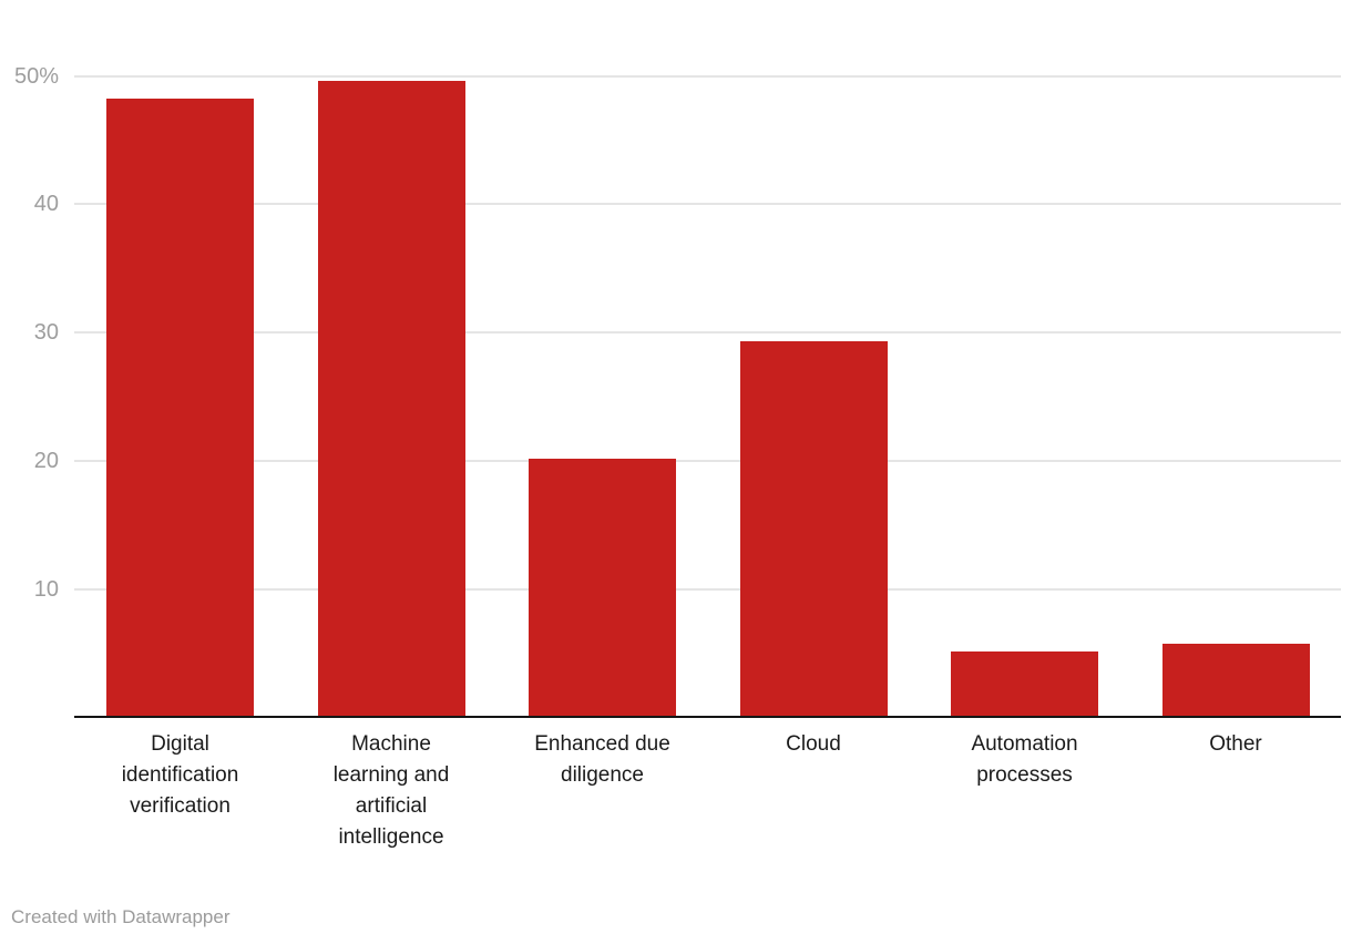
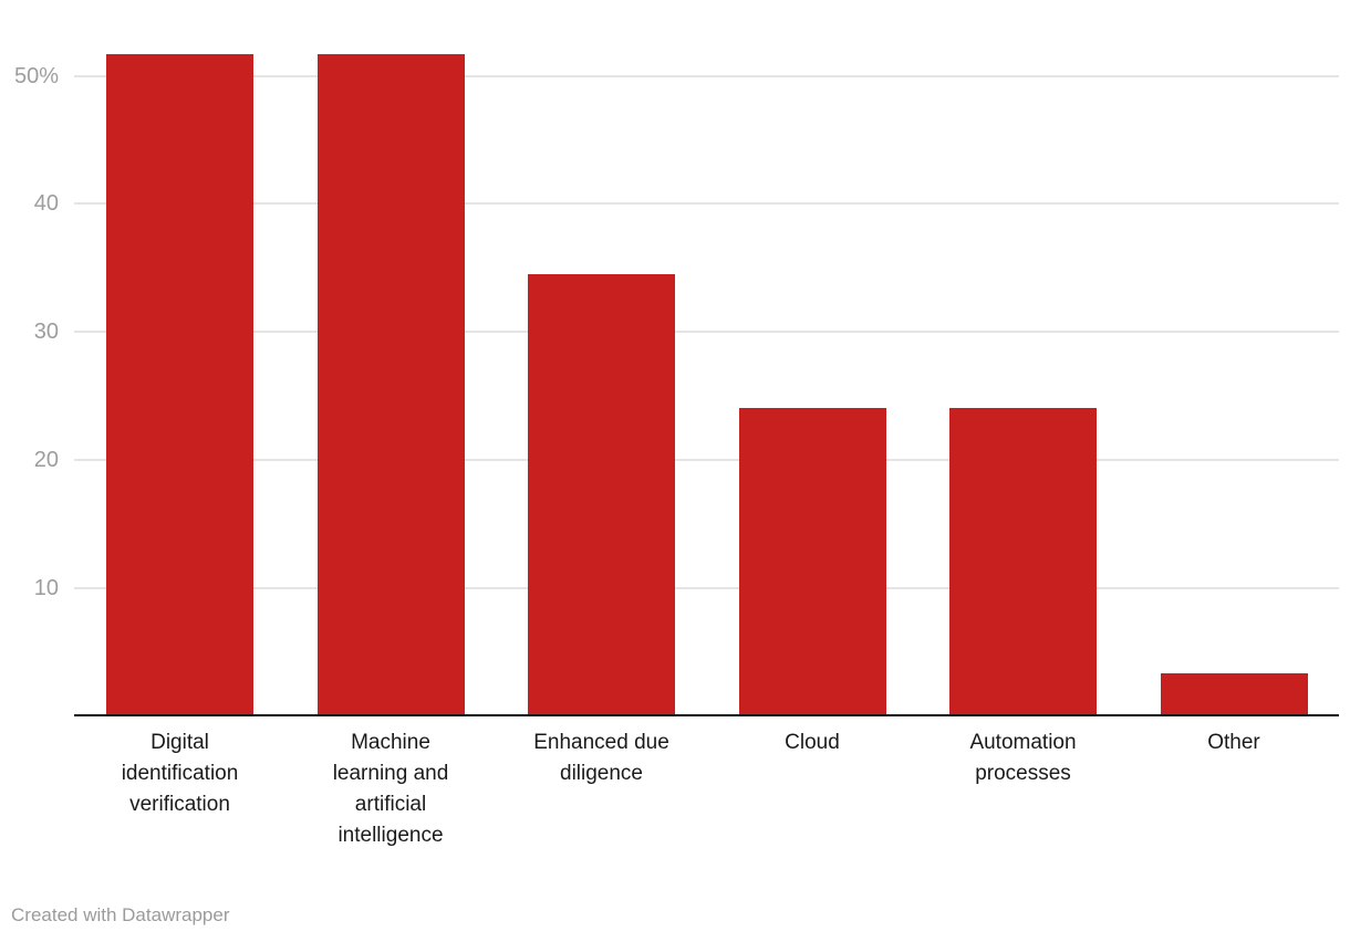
Digital identification verification: 48.2% -> 51.7%
Machine learning and artificial intelligence: 49.6% -> 51.7%
Enhanced due diligence: 20.2% -> 34.5%
Cloud: 29.3% -> 24.1%
Automation processes: 5.2% -> 24.1%
Other: 5.8% -> 3.4%
